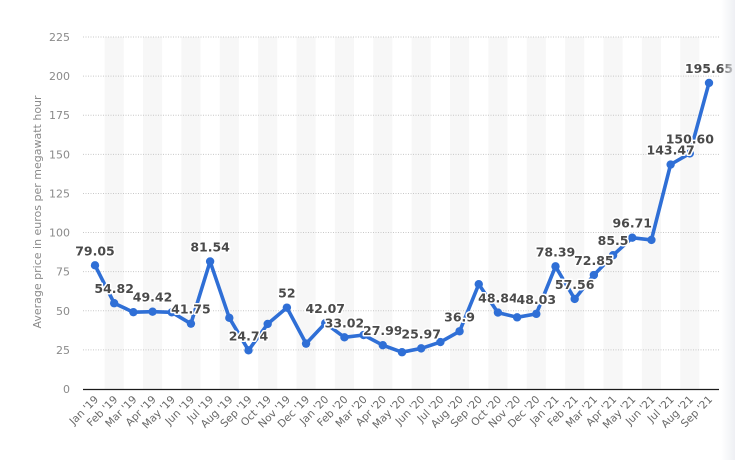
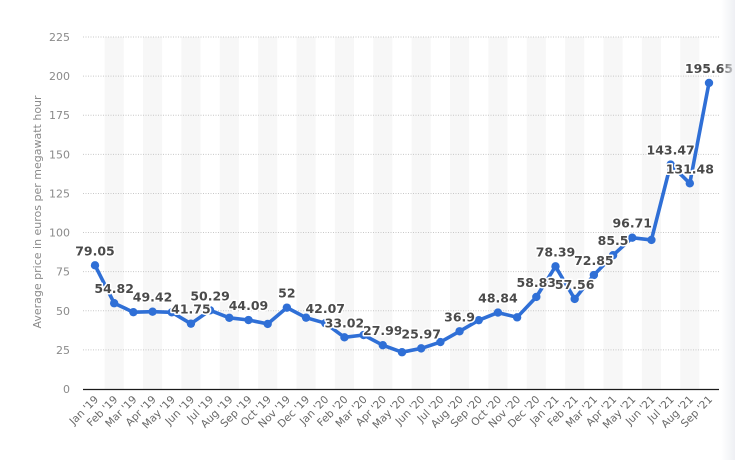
Jul '19: 81.54 -> 50.29
Sep '19: 24.74 -> 44.09
Dec '19: 29 -> 46
Sep '20: 67 -> 44
Dec '20: 48.03 -> 58.83
Aug '21: 150.60 -> 131.48
